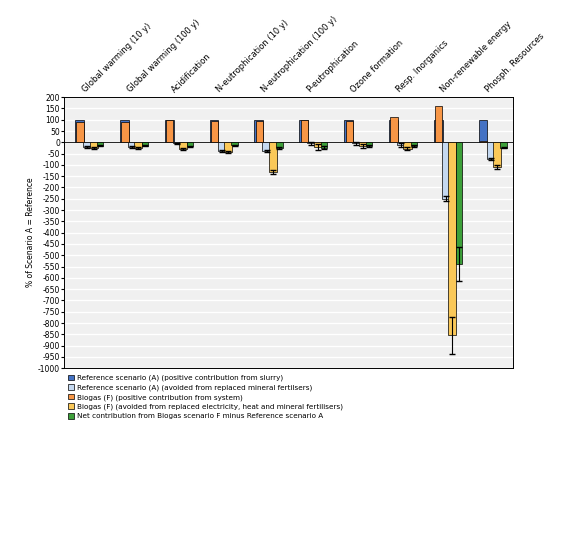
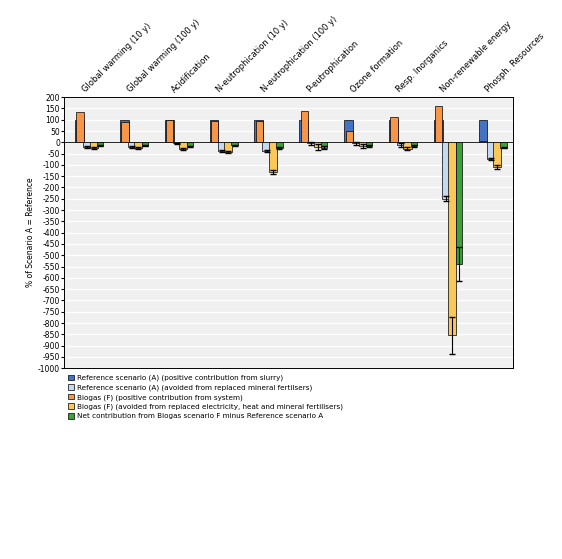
Biogas (F) (positive contribution from system)/Global warming (10 y): 90 -> 135
Biogas (F) (positive contribution from system)/P-eutrophication: 100 -> 140
Biogas (F) (positive contribution from system)/Ozone formation: 93 -> 50
